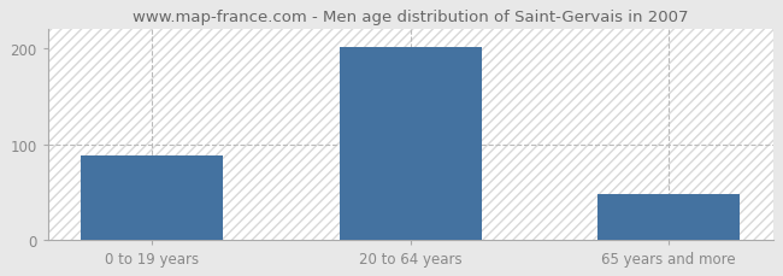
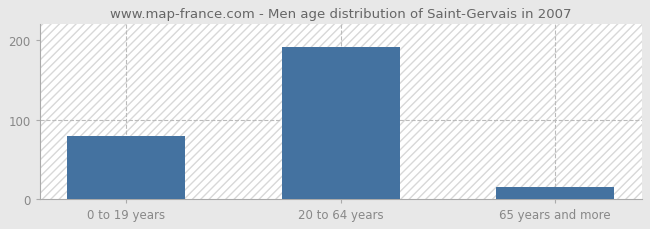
0 to 19 years: 88 -> 80
20 to 64 years: 202 -> 192
65 years and more: 48 -> 16
